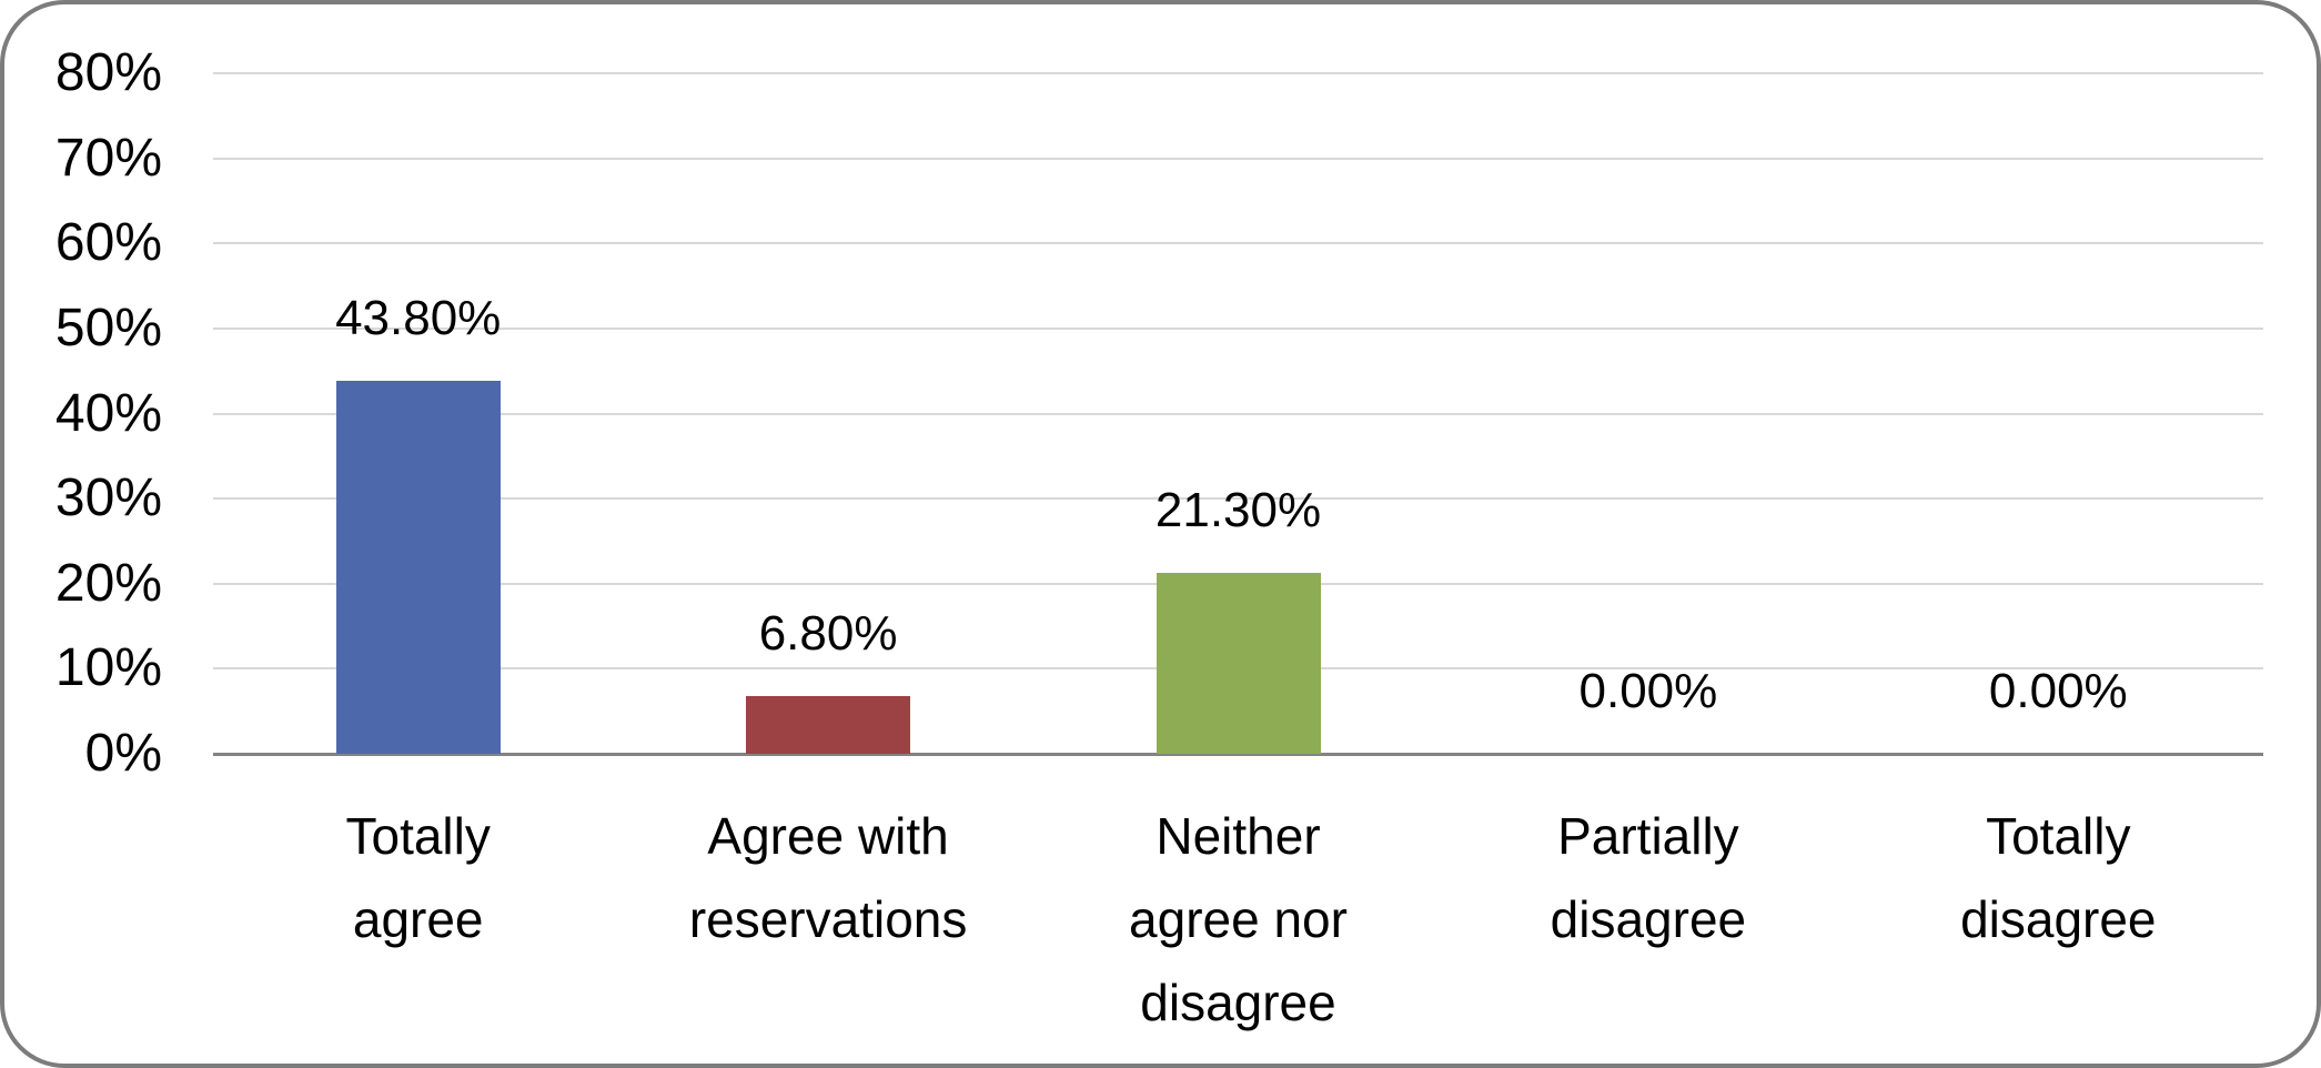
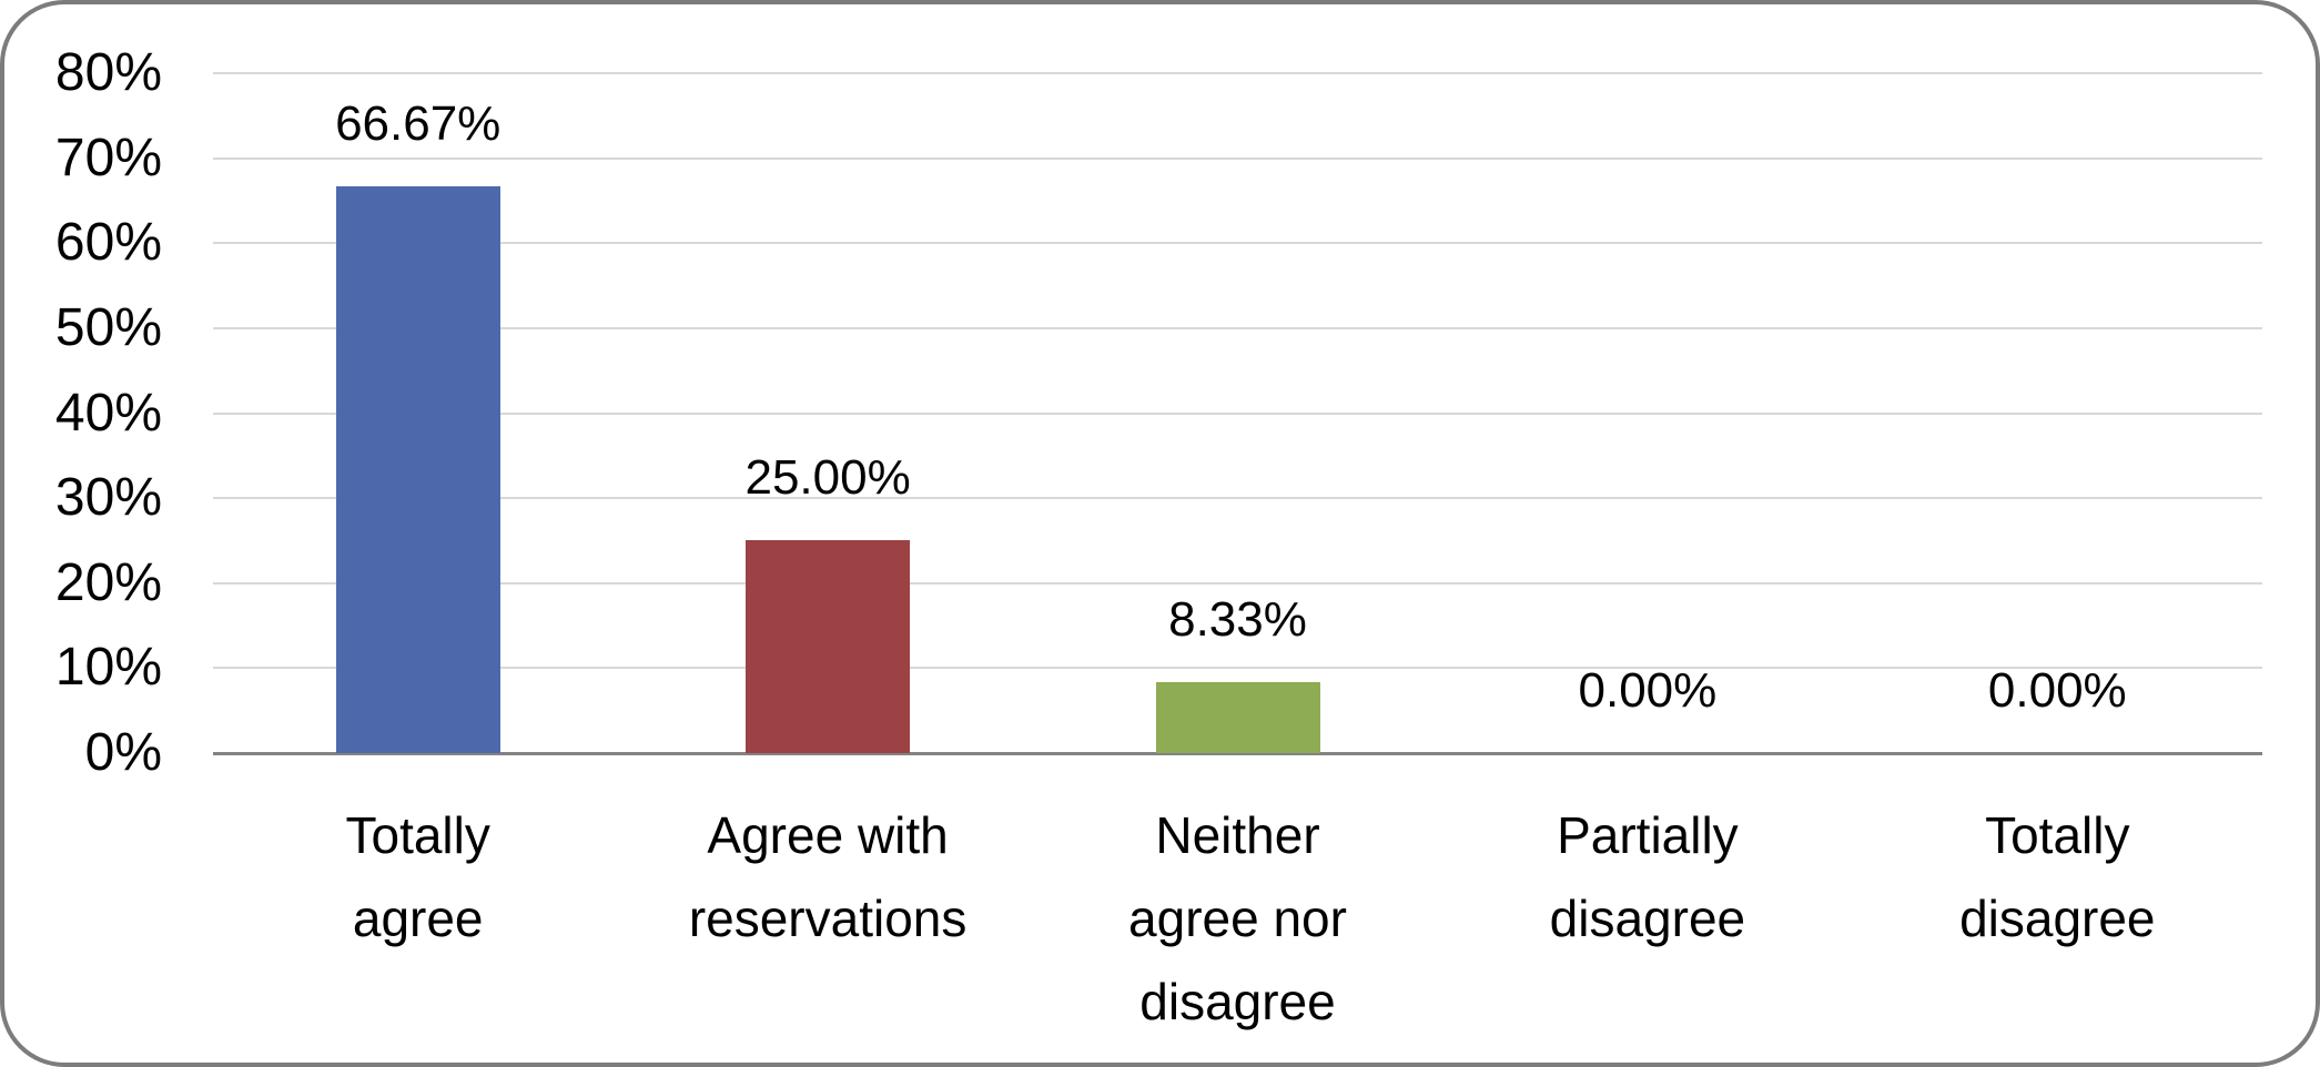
Totally agree: 43.80% -> 66.67%
Agree with reservations: 6.80% -> 25.00%
Neither agree nor disagree: 21.30% -> 8.33%
